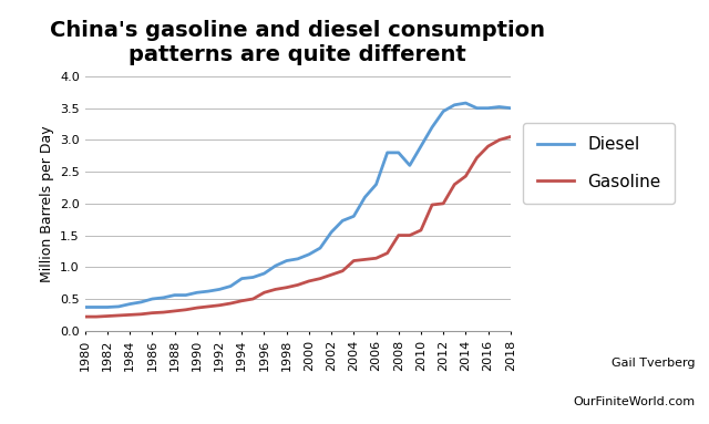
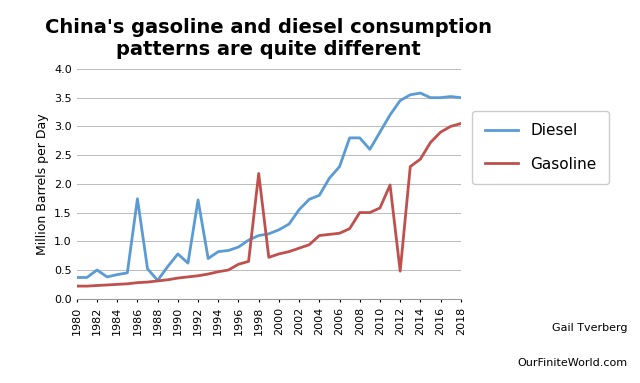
Diesel/1982: 0.37 -> 0.50
Diesel/1986: 0.50 -> 1.74
Diesel/1988: 0.56 -> 0.32
Diesel/1990: 0.60 -> 0.78
Diesel/1992: 0.65 -> 1.72
Gasoline/1998: 0.68 -> 2.18
Gasoline/2012: 2.00 -> 0.48
